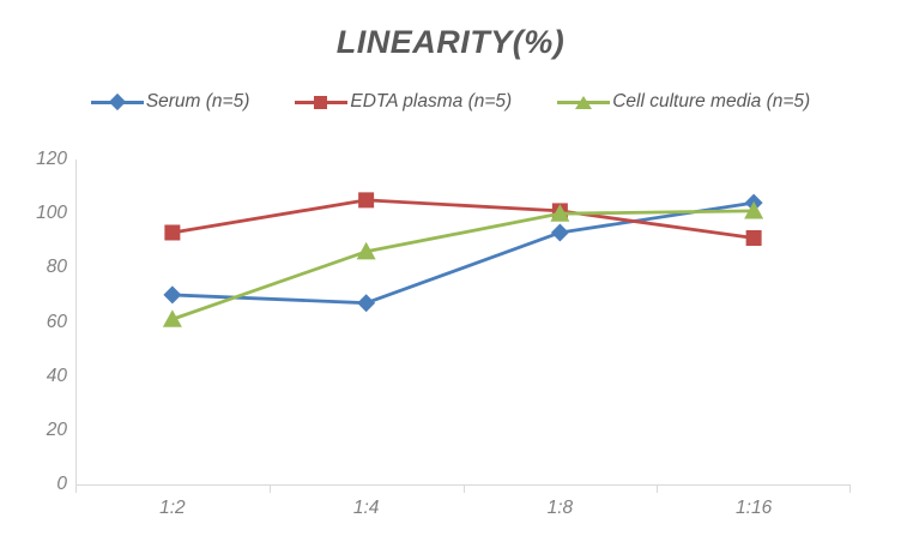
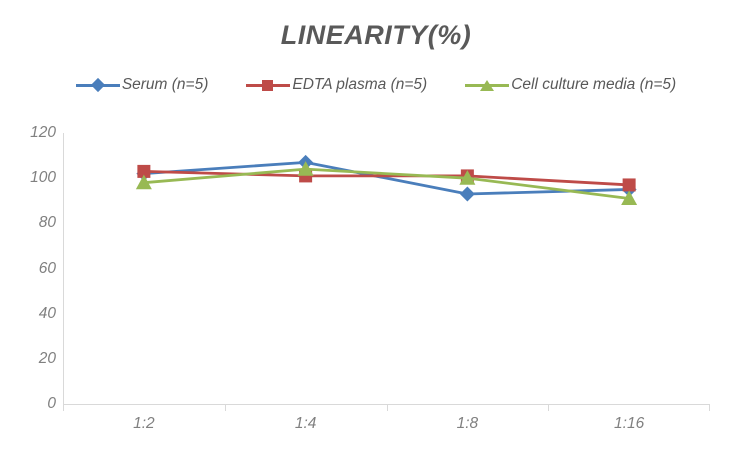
Serum (n=5)/1:2: 70 -> 102
EDTA plasma (n=5)/1:2: 93 -> 103
Cell culture media (n=5)/1:2: 61 -> 98
Serum (n=5)/1:4: 67 -> 107
EDTA plasma (n=5)/1:4: 105 -> 101
Cell culture media (n=5)/1:4: 86 -> 104
Serum (n=5)/1:16: 104 -> 95
EDTA plasma (n=5)/1:16: 91 -> 97
Cell culture media (n=5)/1:16: 101 -> 91
